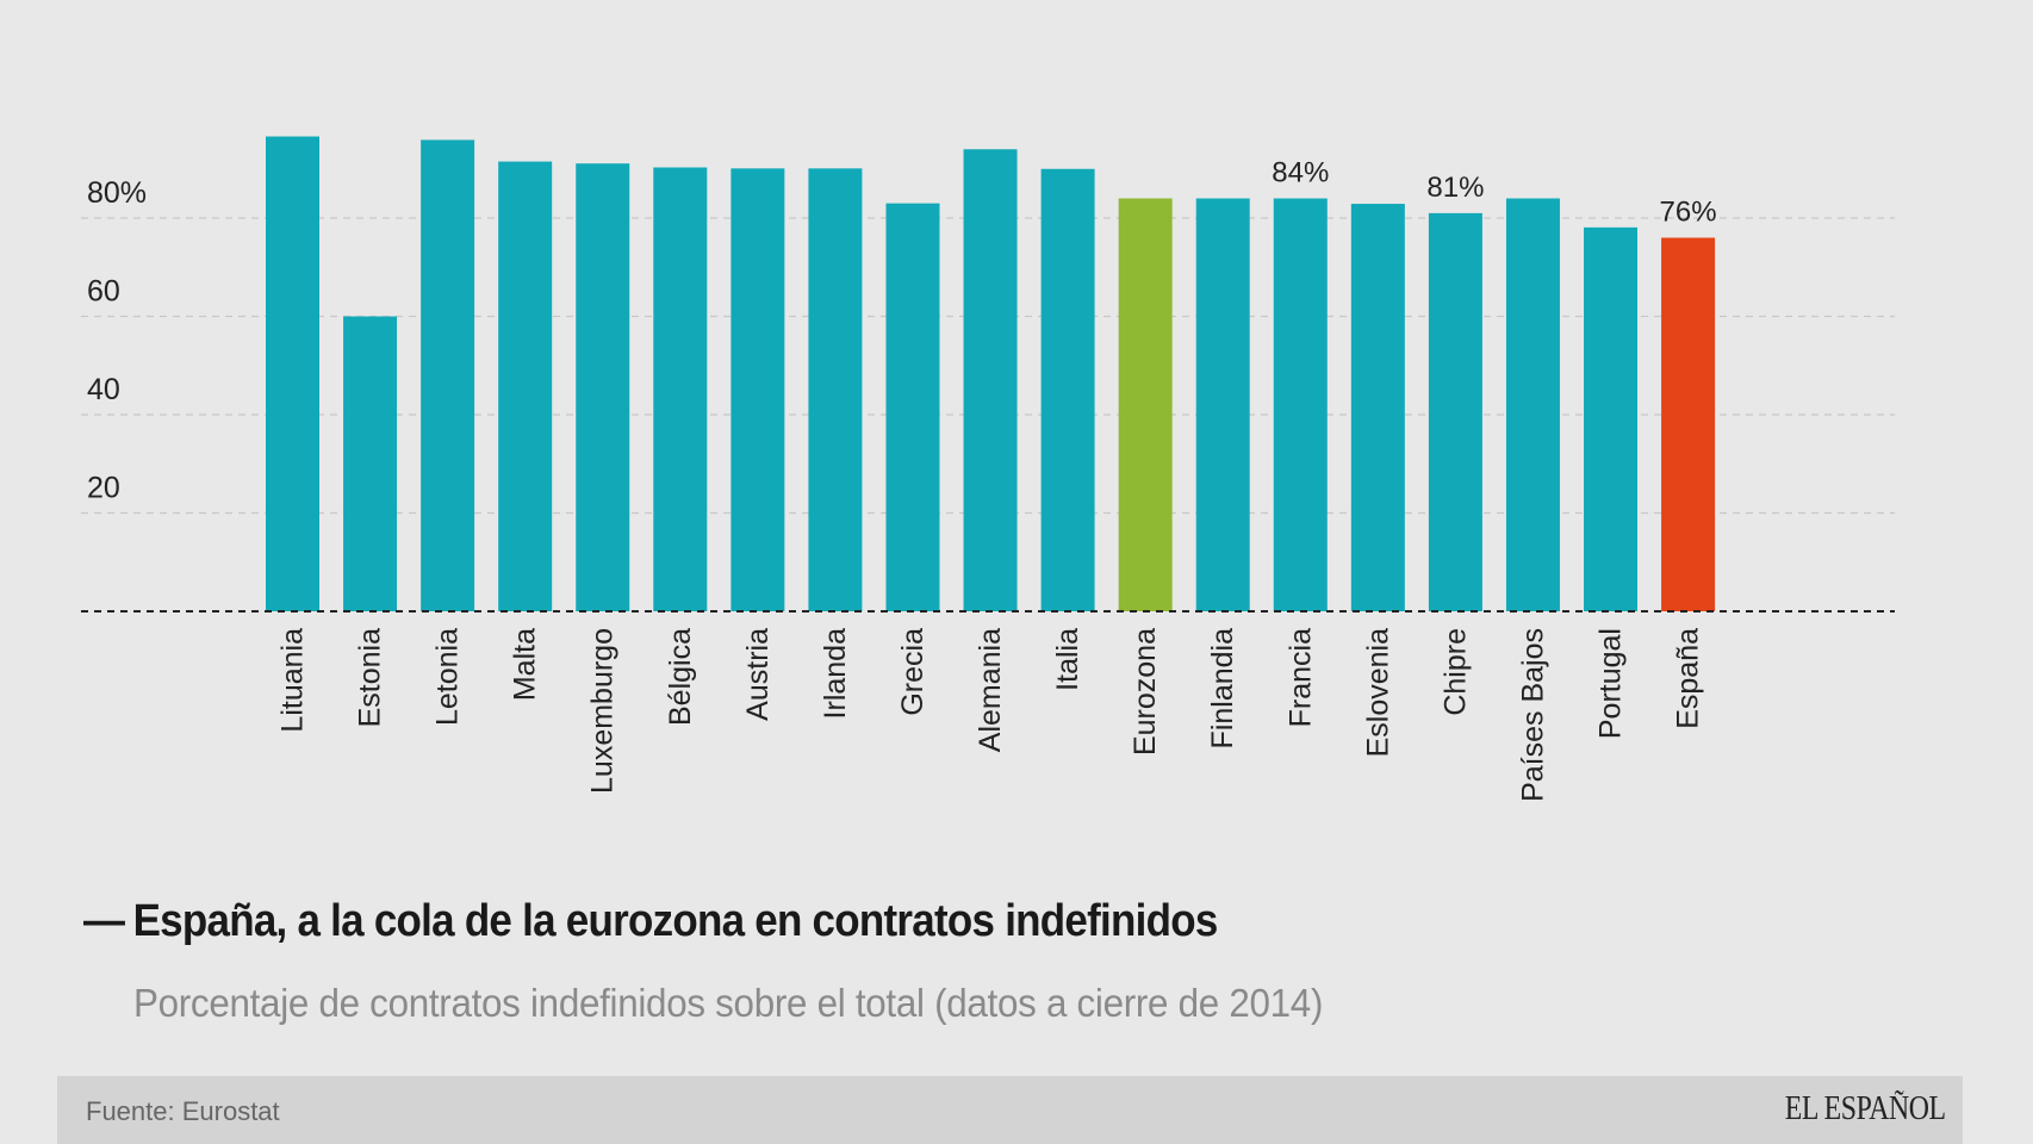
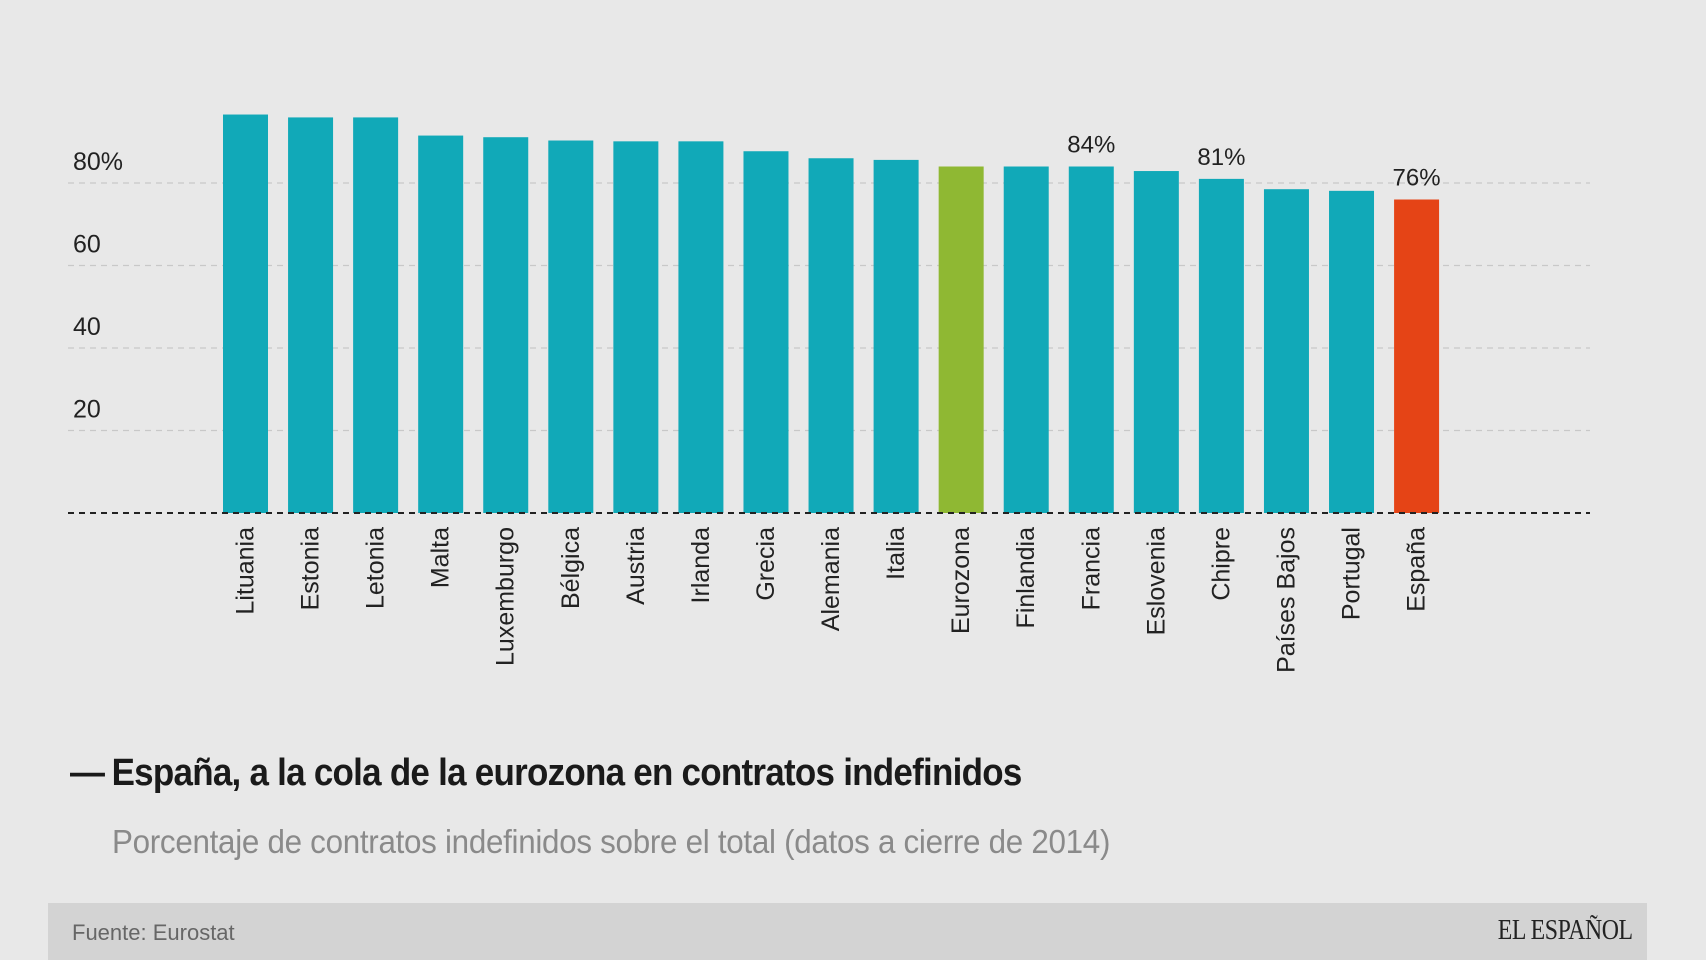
Estonia: 60% -> 96%
Grecia: 83% -> 88%
Alemania: 94% -> 86%
Italia: 90% -> 86%
Países Bajos: 84% -> 78%
